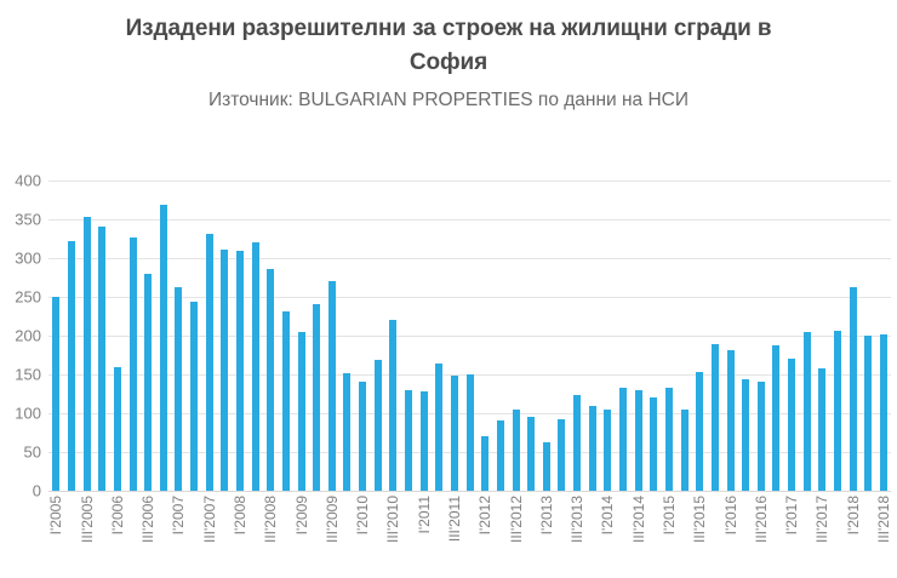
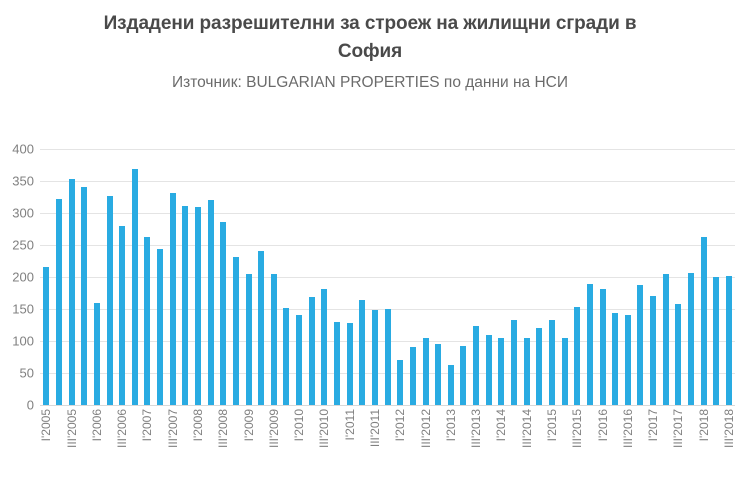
I'2005: 250 -> 220
III'2009: 270 -> 200
III'2010: 220 -> 180
III'2014: 130 -> 100
